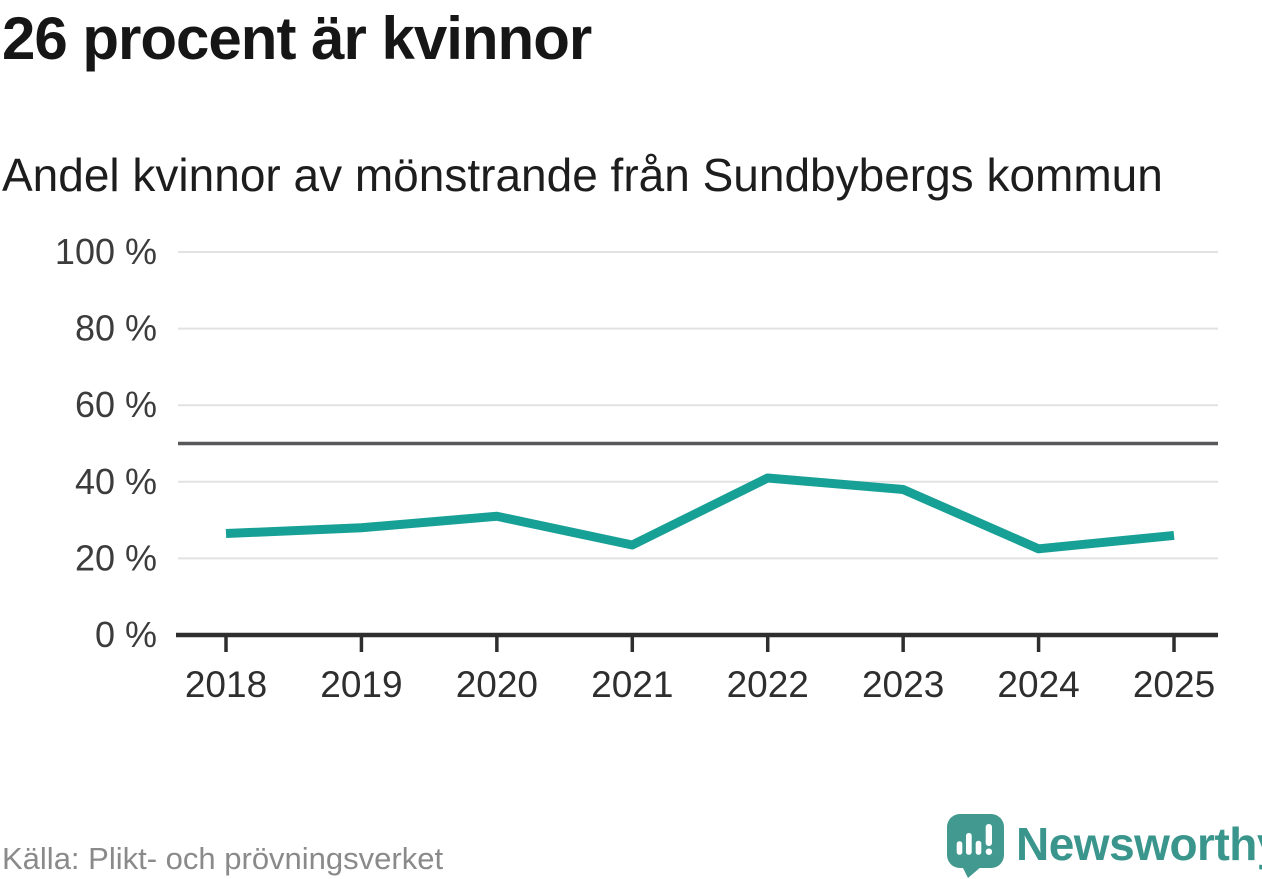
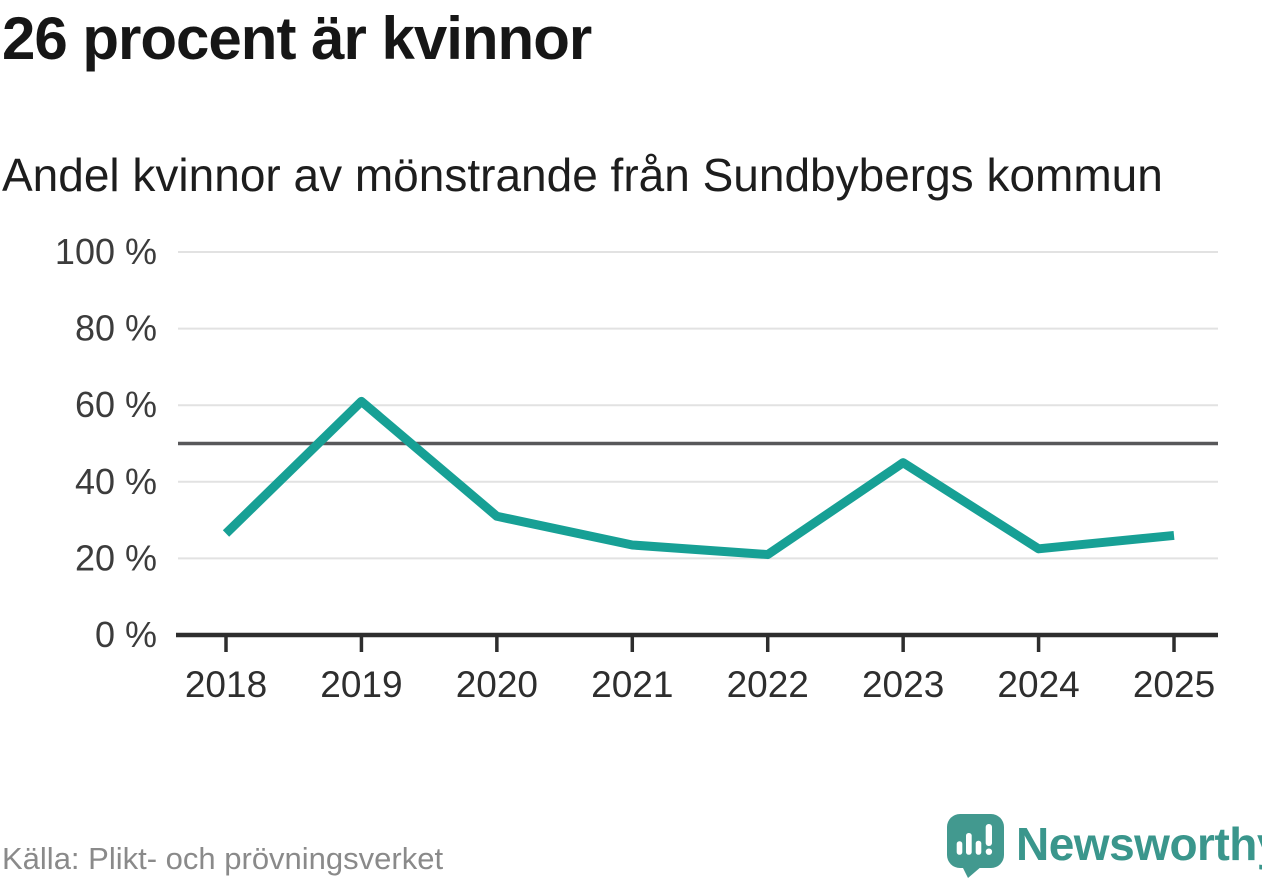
2019: 28% -> 61%
2022: 41% -> 21%
2023: 38% -> 45%
